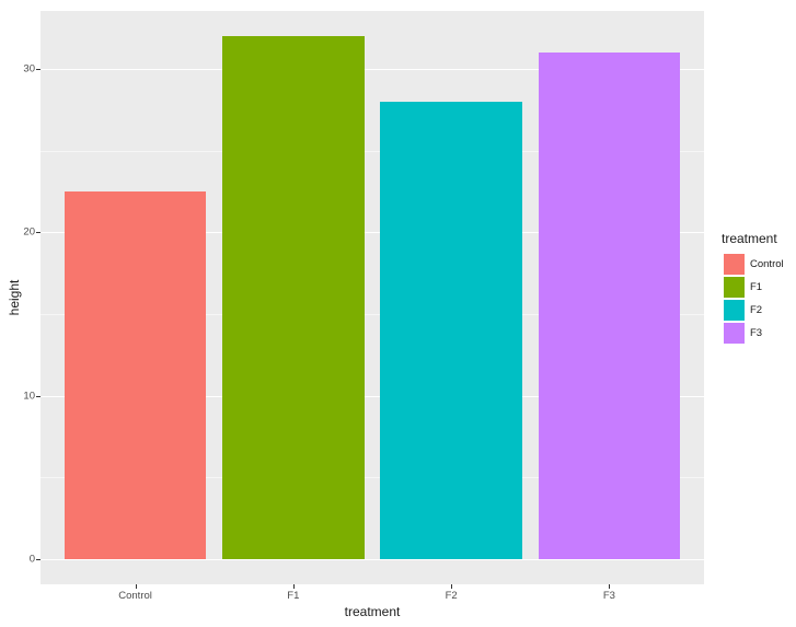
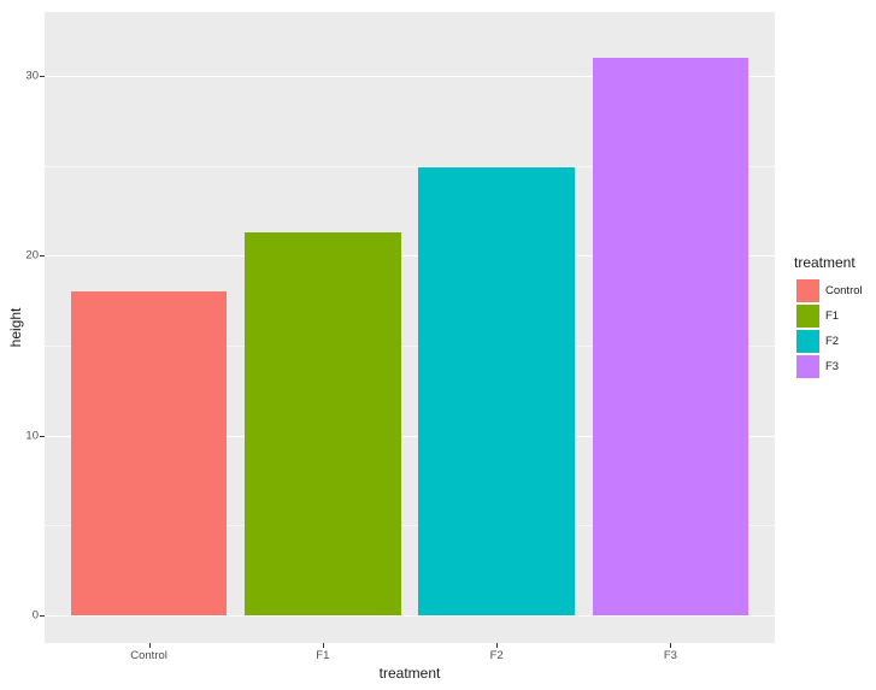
Control: 22.5 -> 18.0
F1: 32.0 -> 21.3
F2: 28.0 -> 24.9
